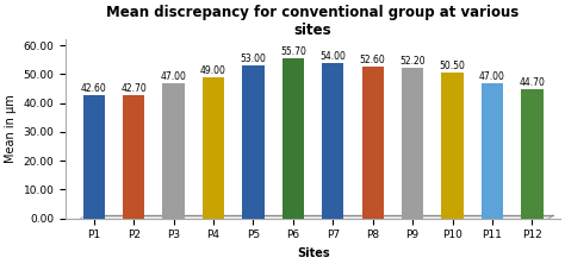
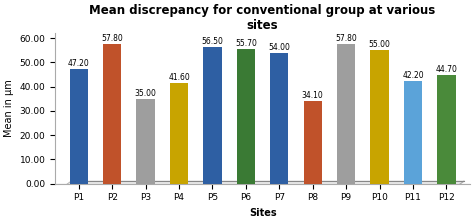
P1: 42.60 -> 47.20
P2: 42.70 -> 57.80
P3: 47.00 -> 35.00
P4: 49.00 -> 41.60
P5: 53.00 -> 56.50
P8: 52.60 -> 34.10
P9: 52.20 -> 57.80
P10: 50.50 -> 55.00
P11: 47.00 -> 42.20
